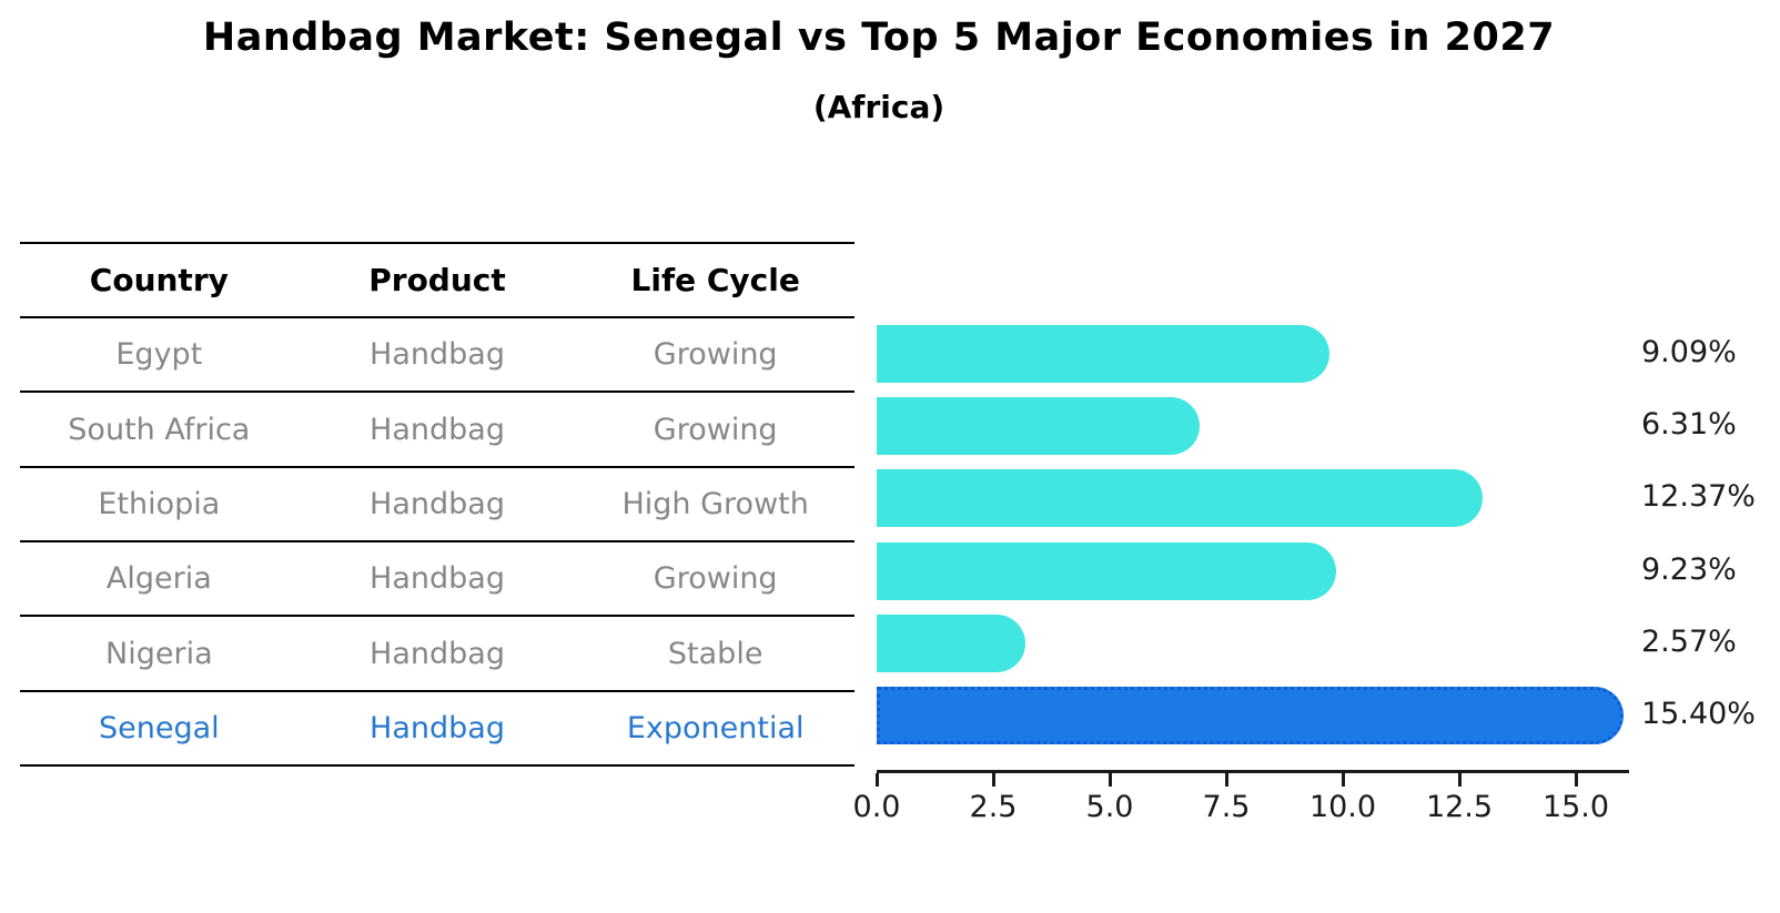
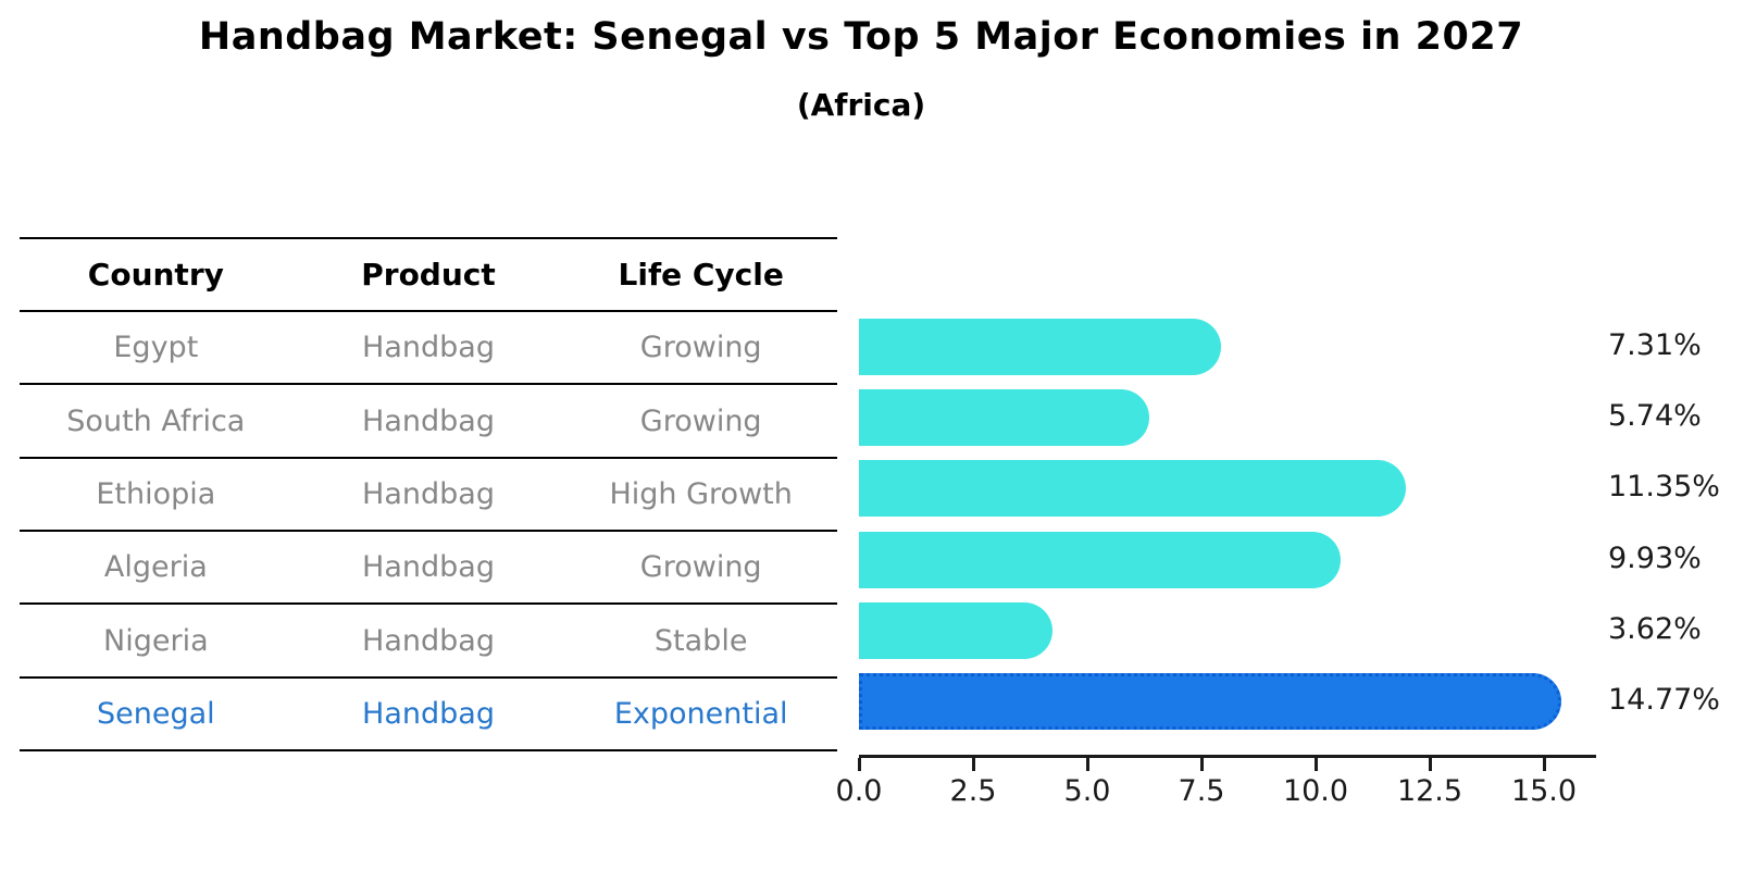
Egypt: 9.09% -> 7.31%
South Africa: 6.31% -> 5.74%
Ethiopia: 12.37% -> 11.35%
Algeria: 9.23% -> 9.93%
Nigeria: 2.57% -> 3.62%
Senegal: 15.40% -> 14.77%
